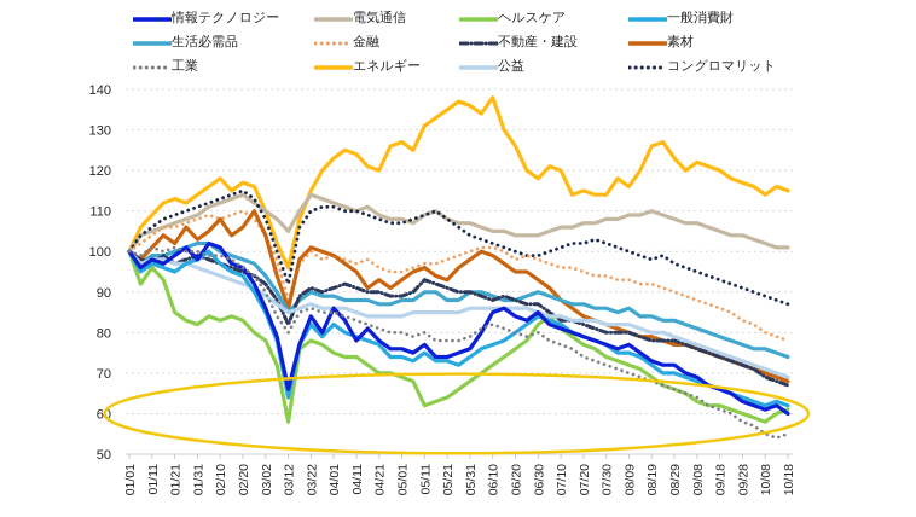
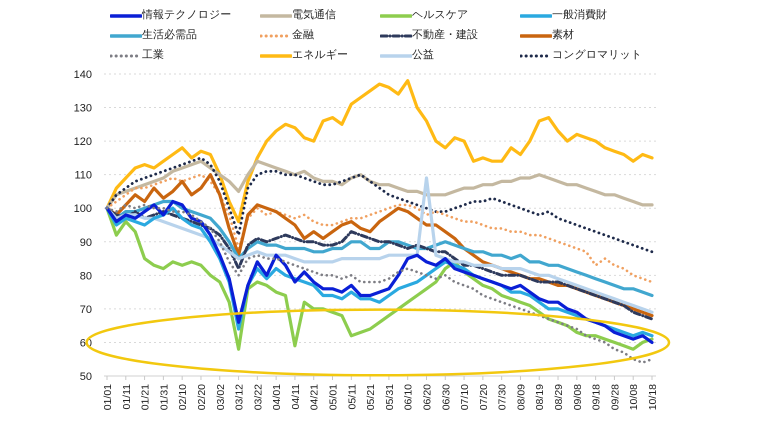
ヘルスケア/04/11: 74 -> 59
公益/06/20: 86 -> 109
金融/09/18: 86 -> 83
